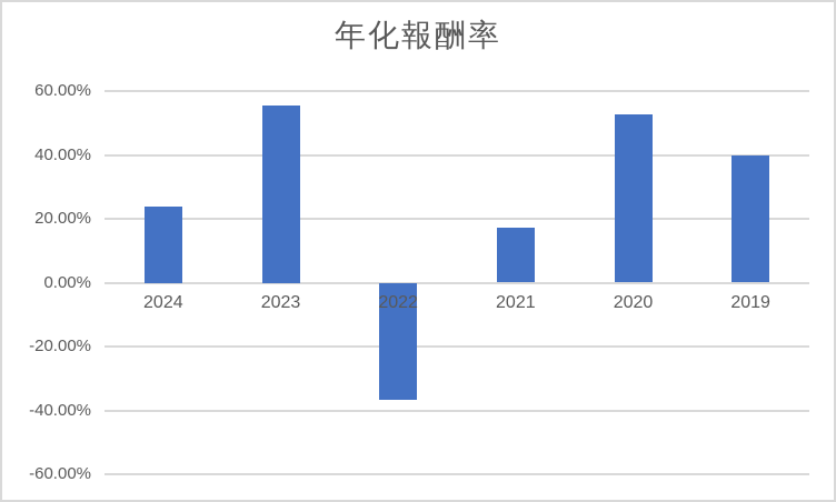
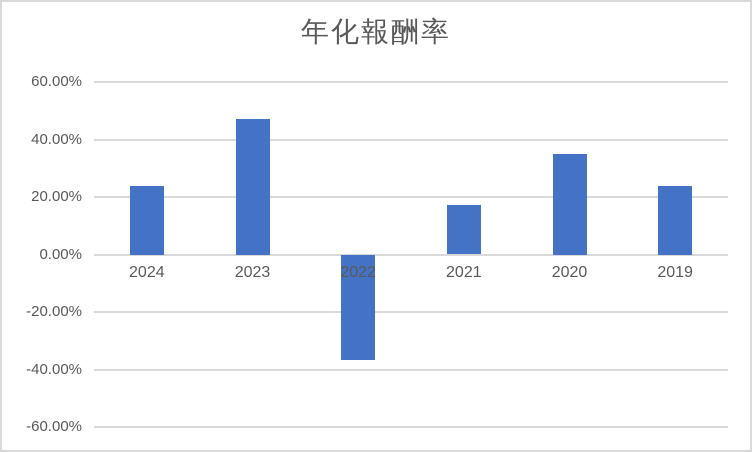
2023: 56% -> 47%
2020: 53% -> 35%
2019: 40% -> 24%
